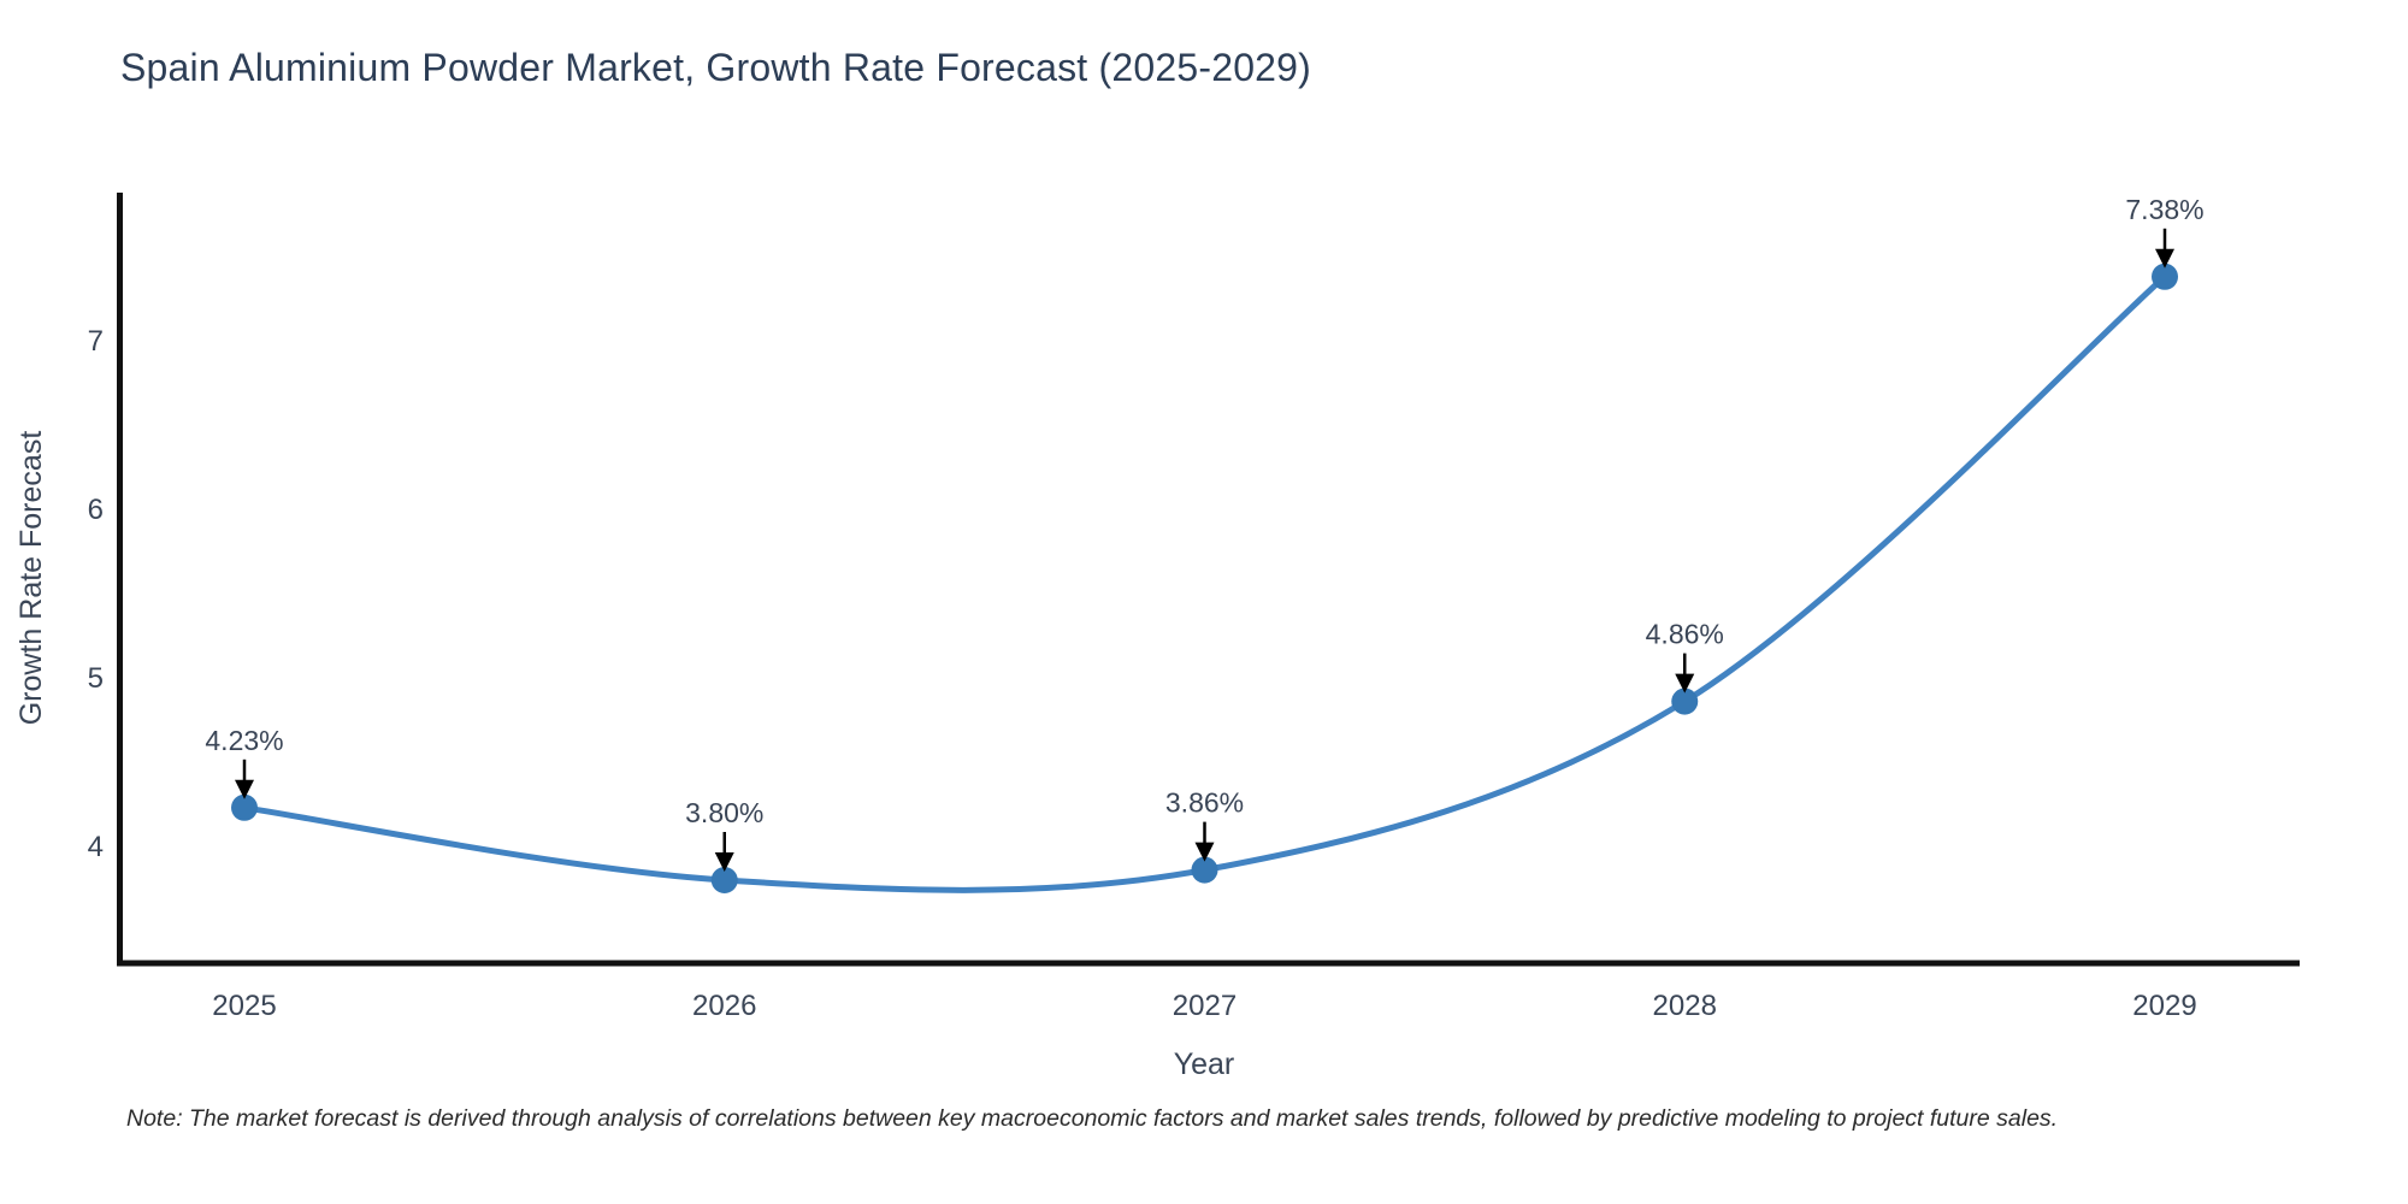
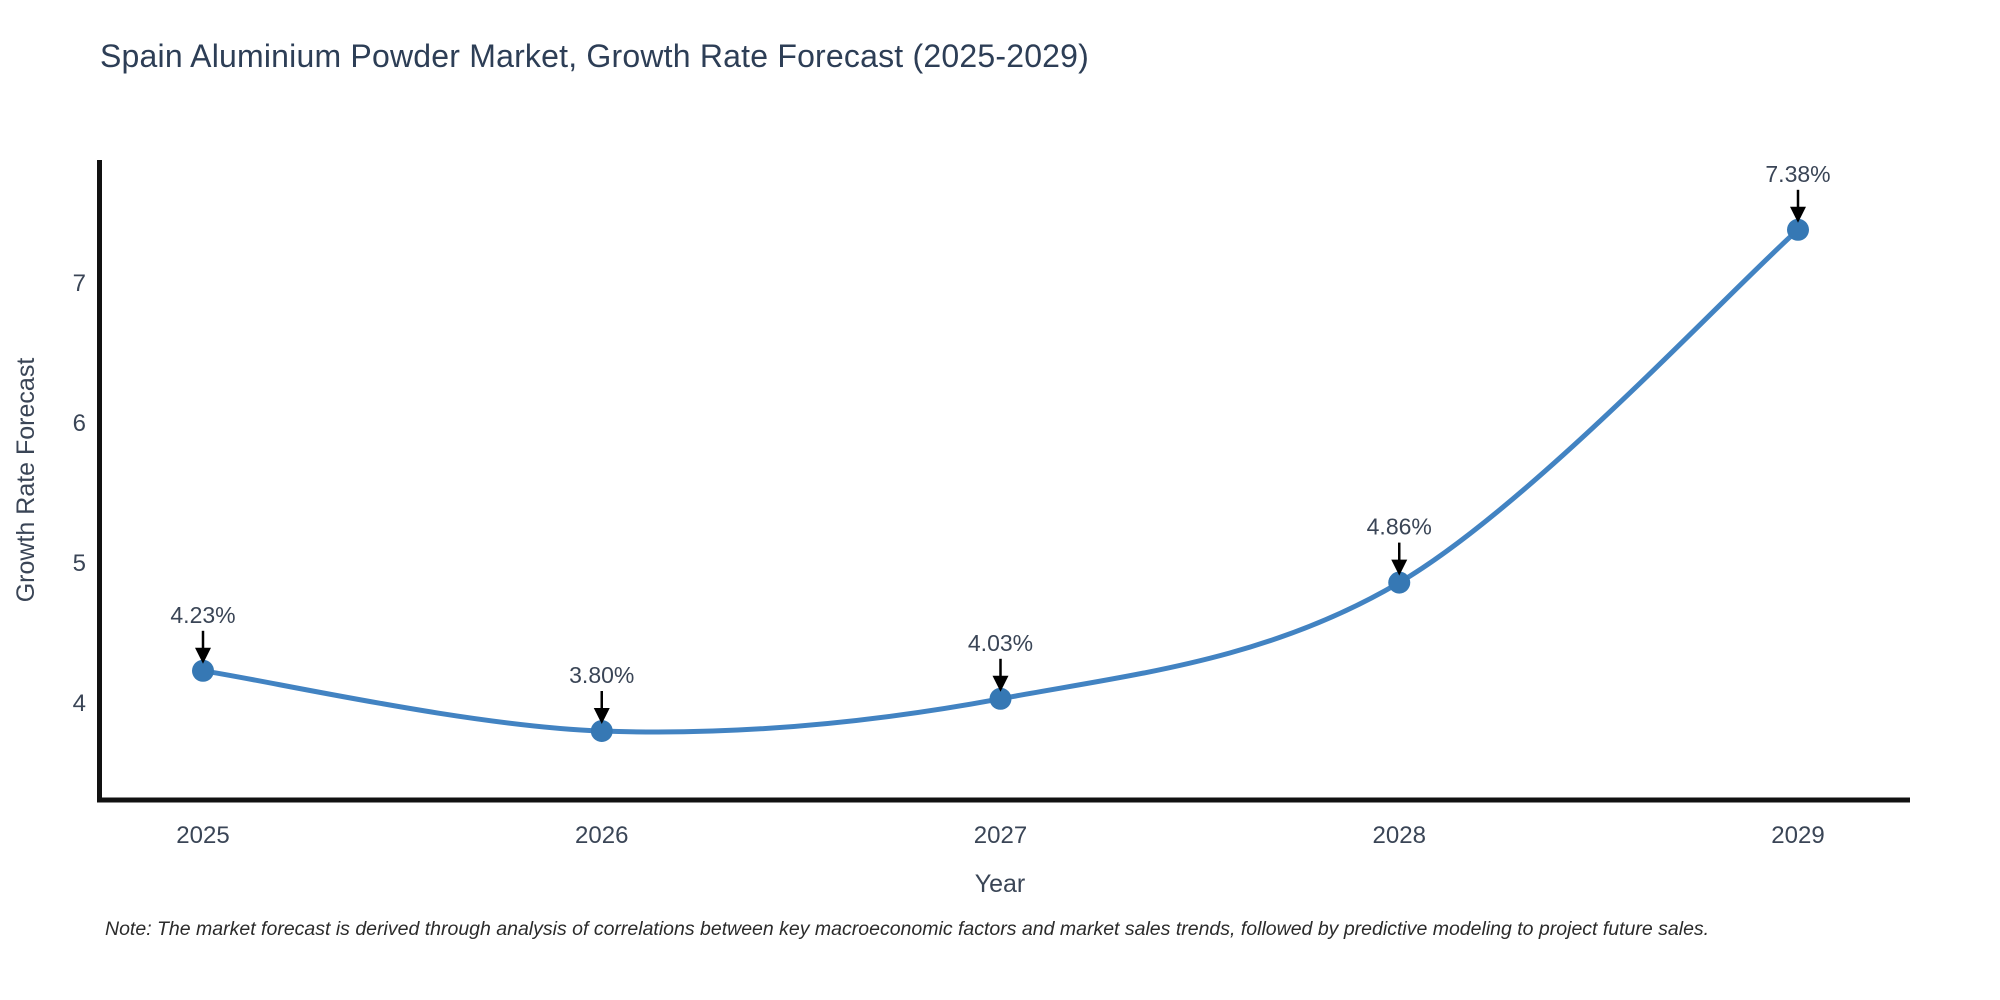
2027: 3.86% -> 4.03%
